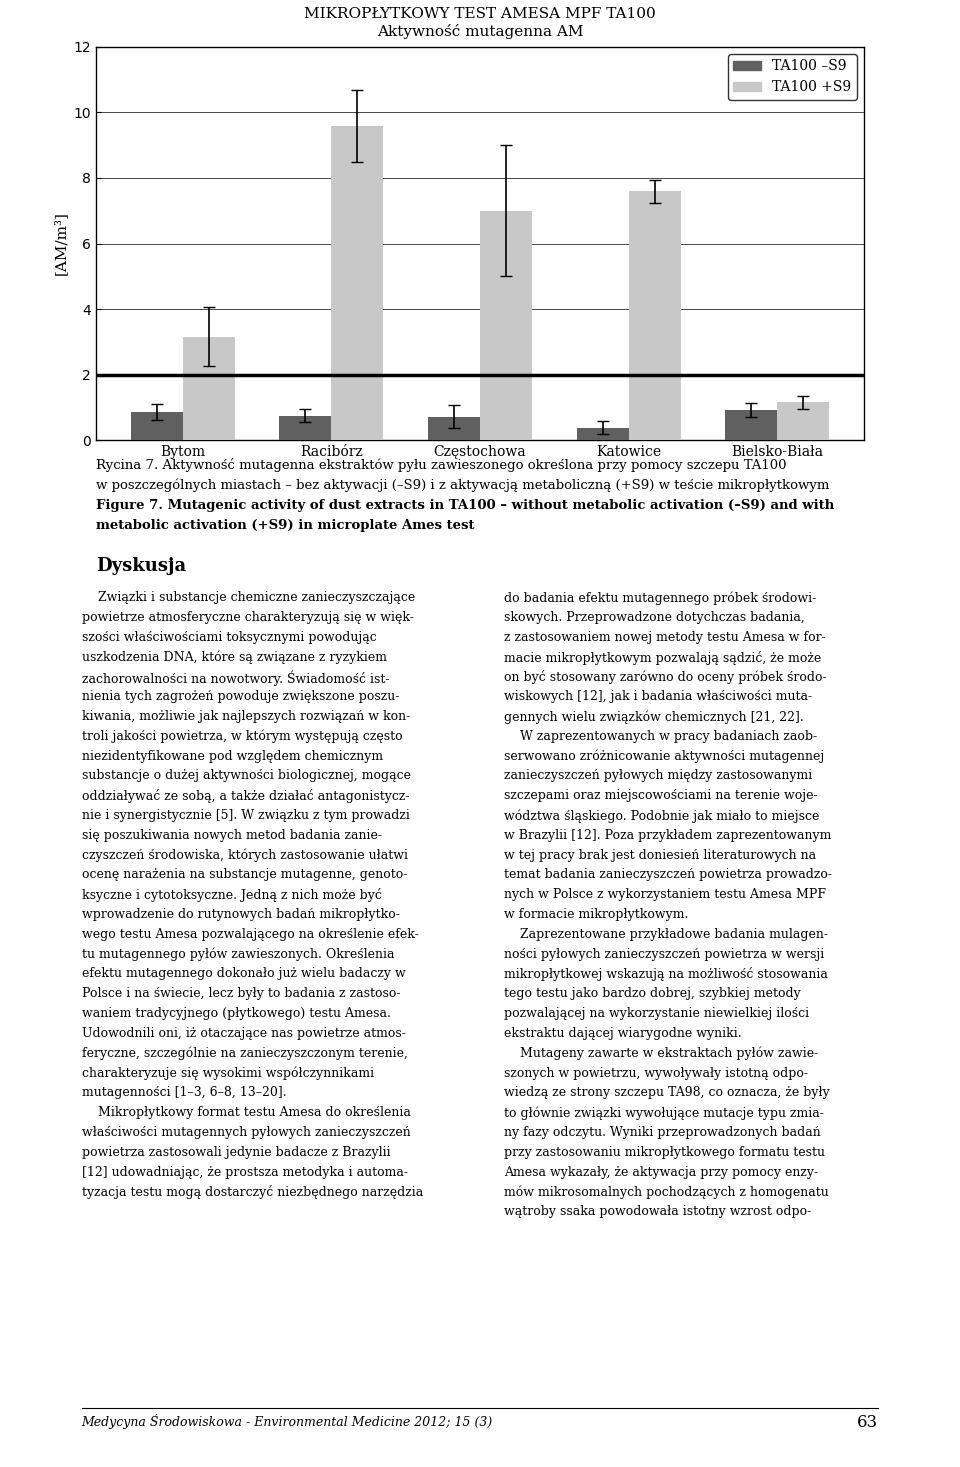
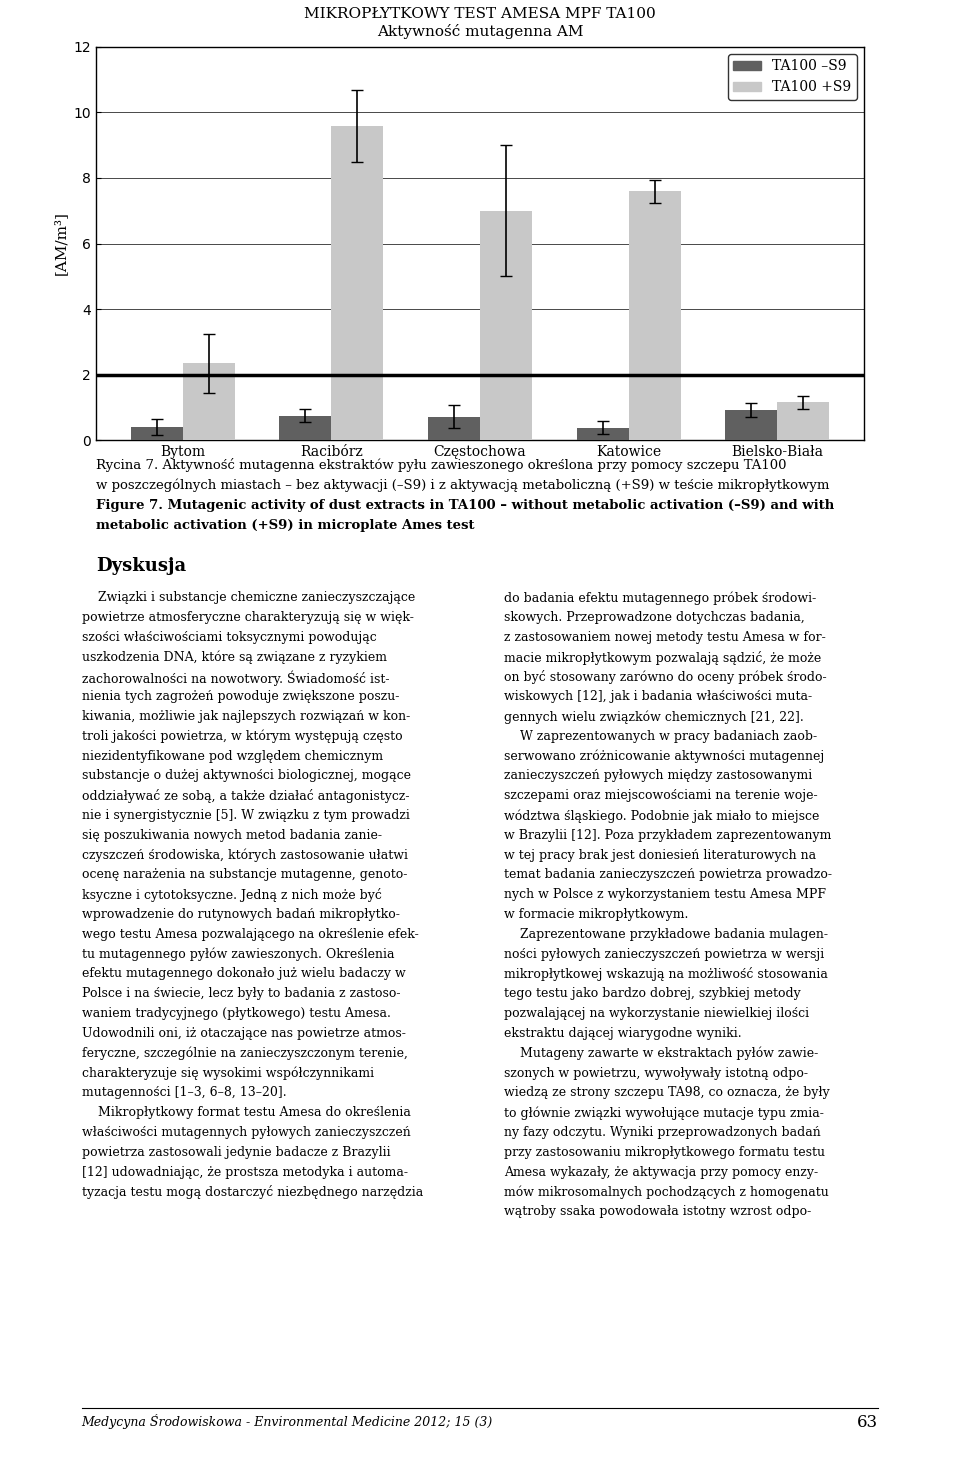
TA100 –S9/Bytom: 0.85 -> 0.40
TA100 +S9/Bytom: 3.15 -> 2.35
